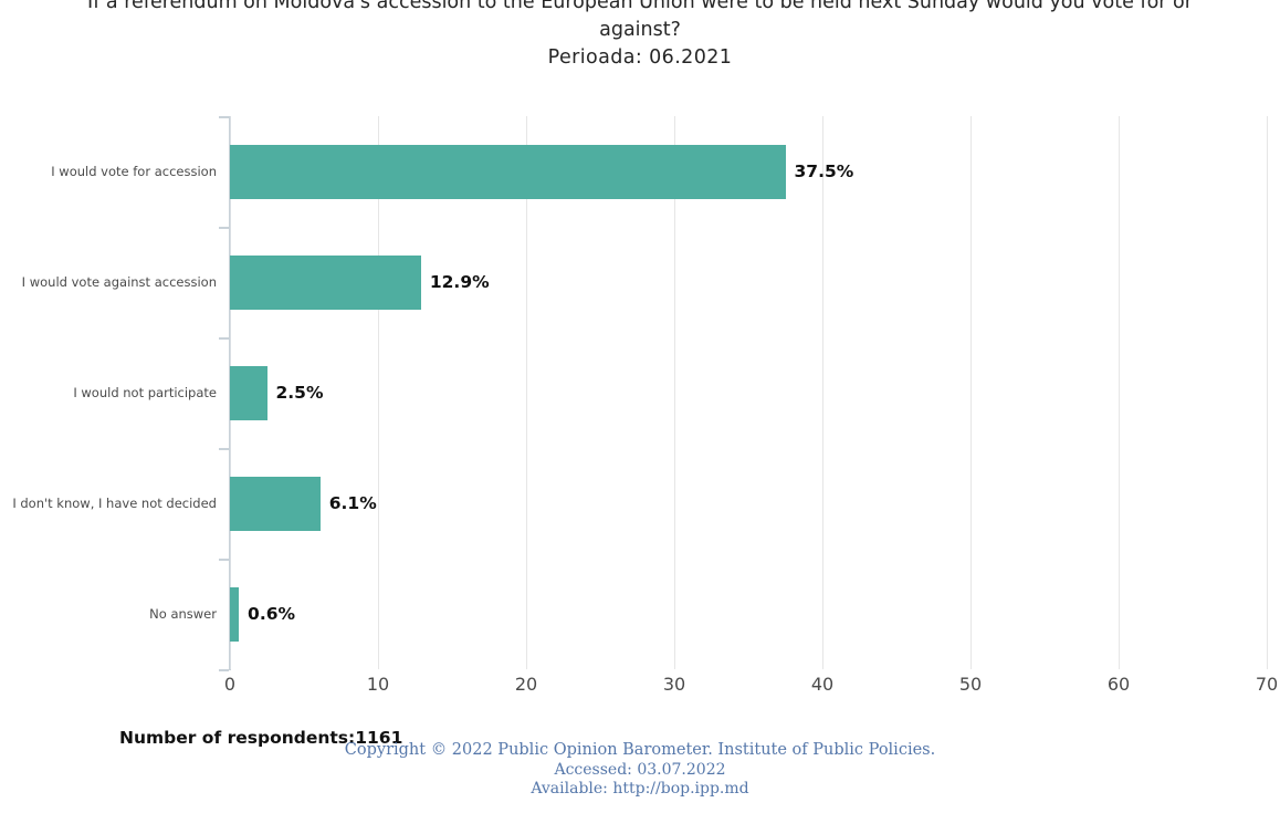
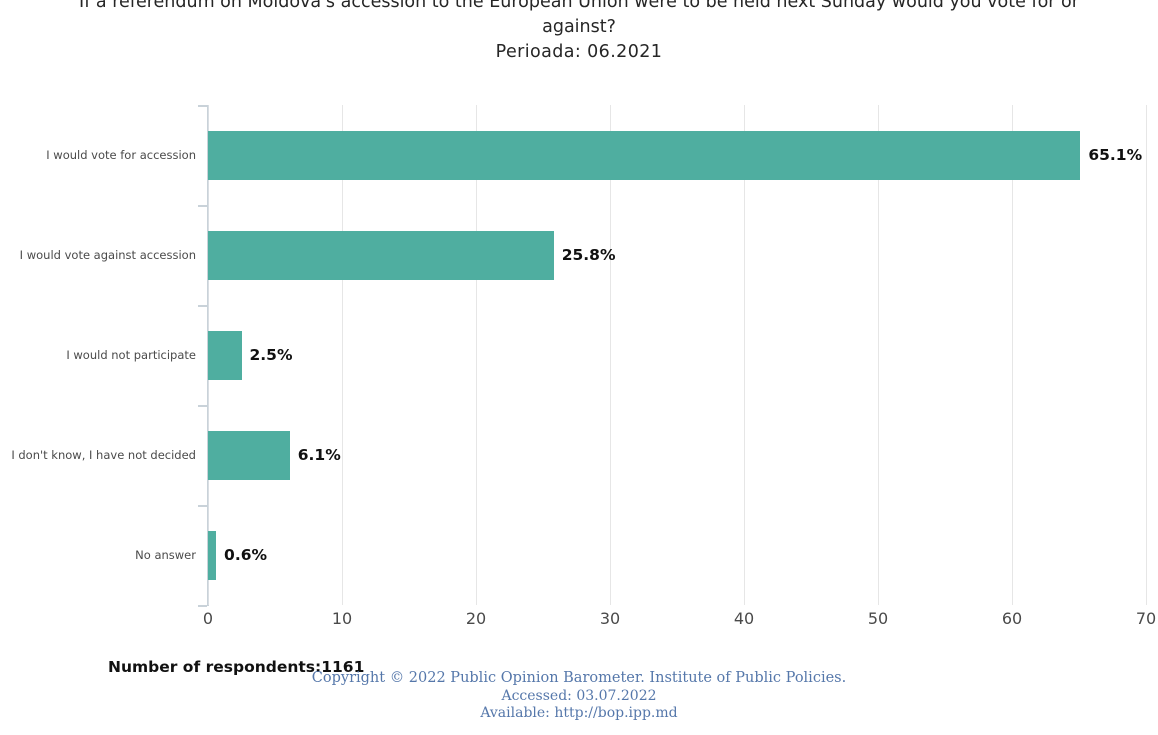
I would vote for accession: 37.5% -> 65.1%
I would vote against accession: 12.9% -> 25.8%
